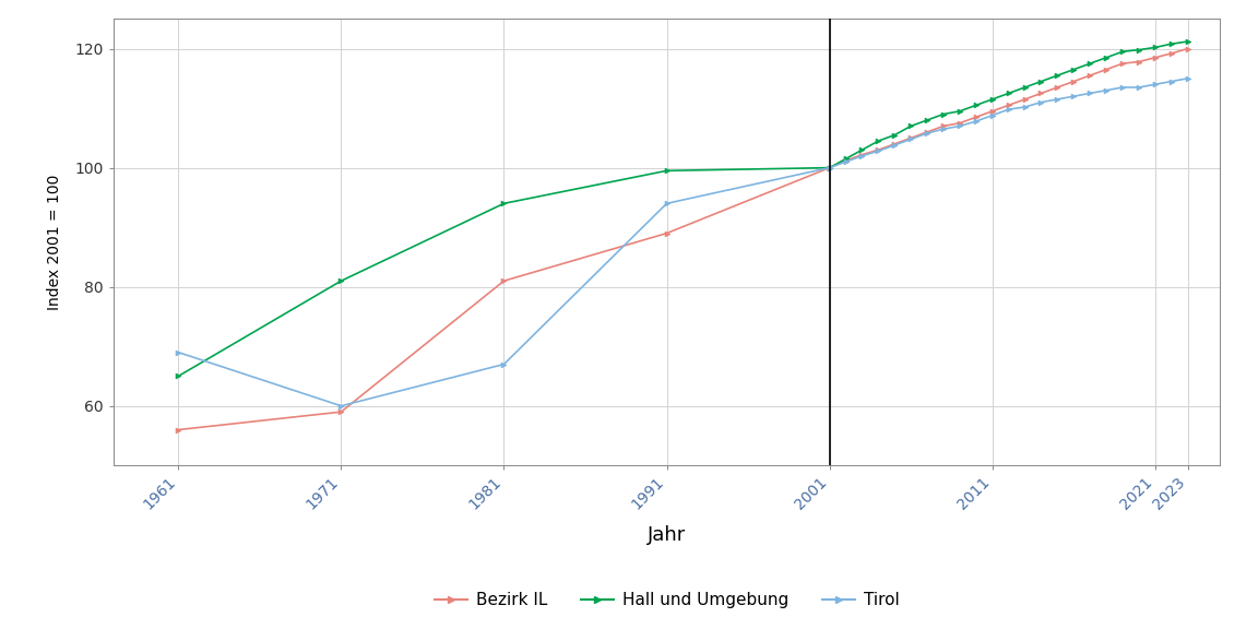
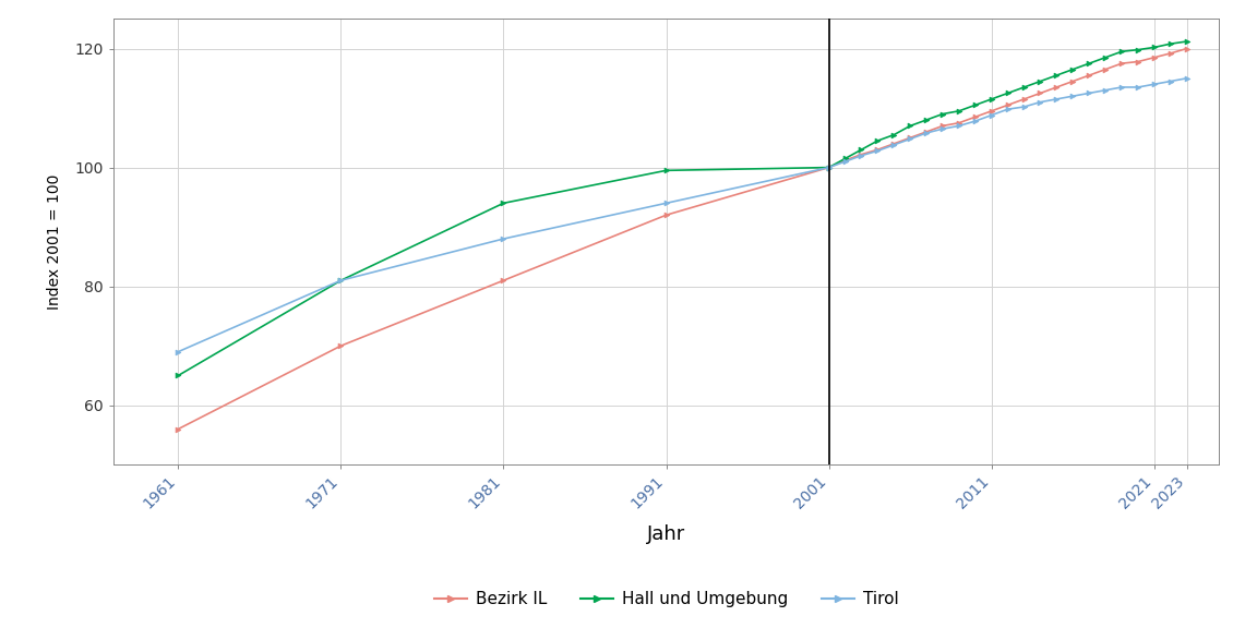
Bezirk IL/1971: 59.0 -> 70.0
Tirol/1971: 60.0 -> 81.0
Tirol/1981: 67.0 -> 88.0
Bezirk IL/1991: 89.0 -> 92.0
